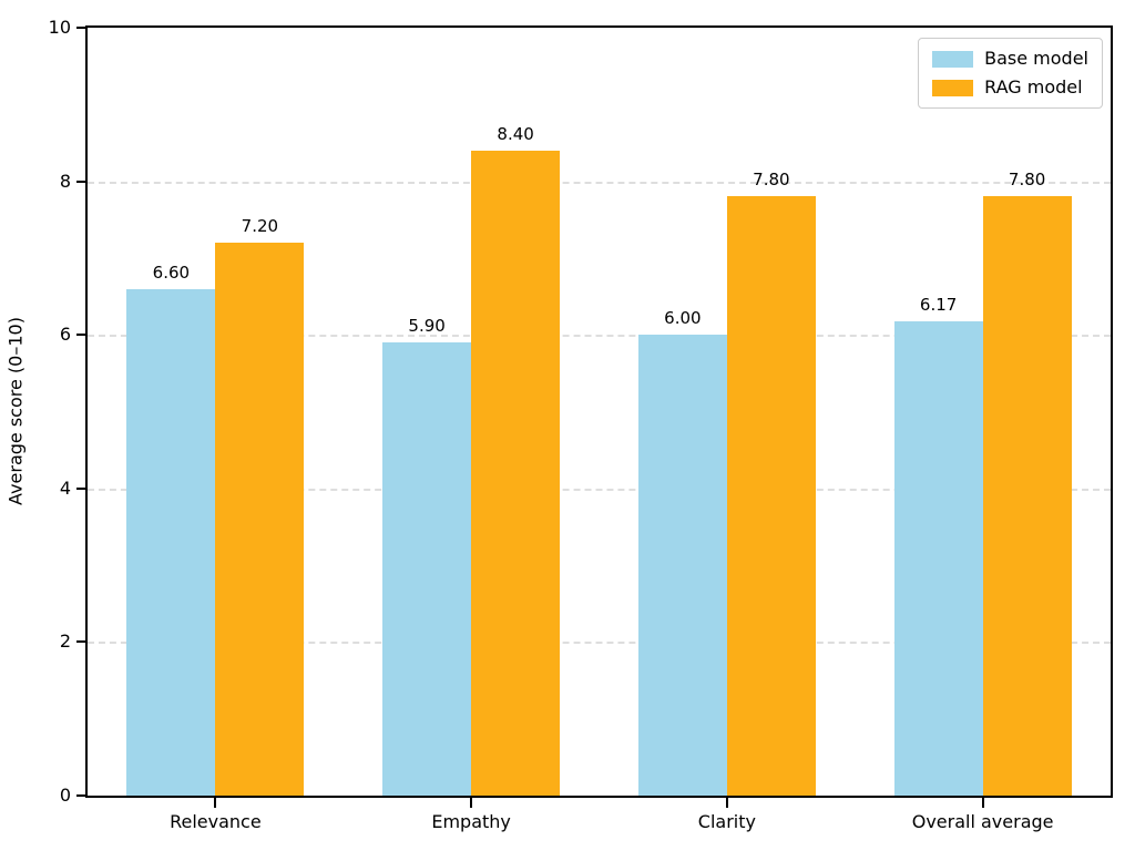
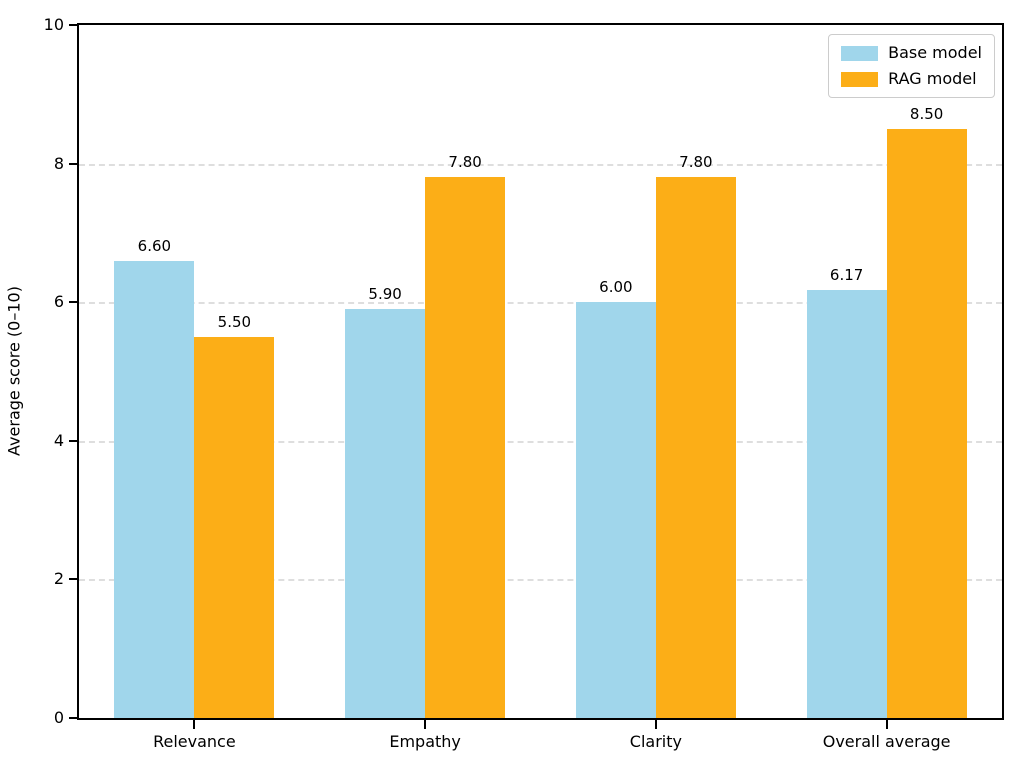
RAG model/Relevance: 7.20 -> 5.50
RAG model/Empathy: 8.40 -> 7.80
RAG model/Overall average: 7.80 -> 8.50
